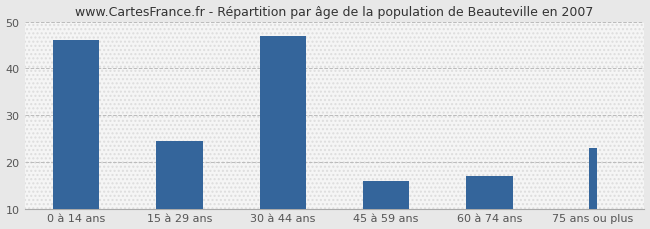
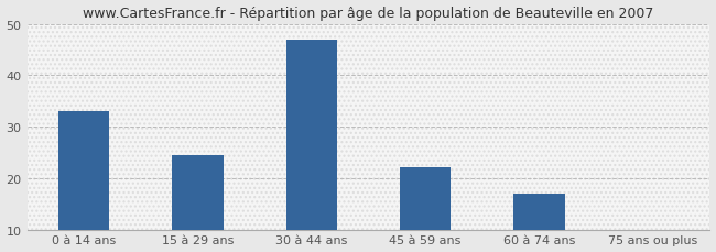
0 à 14 ans: 46.0 -> 33.0
45 à 59 ans: 16.0 -> 22.0
75 ans ou plus: 23.0 -> 10.0
